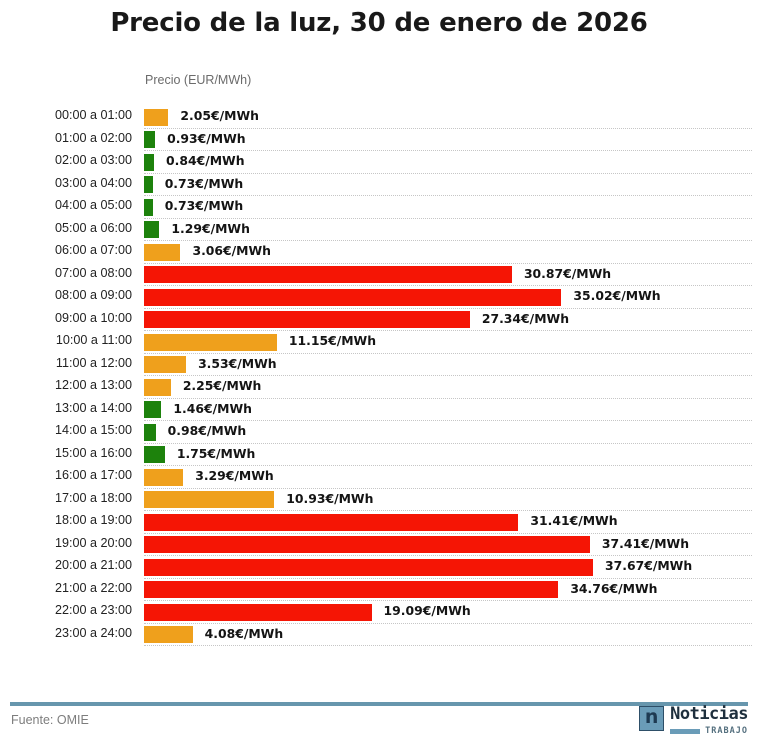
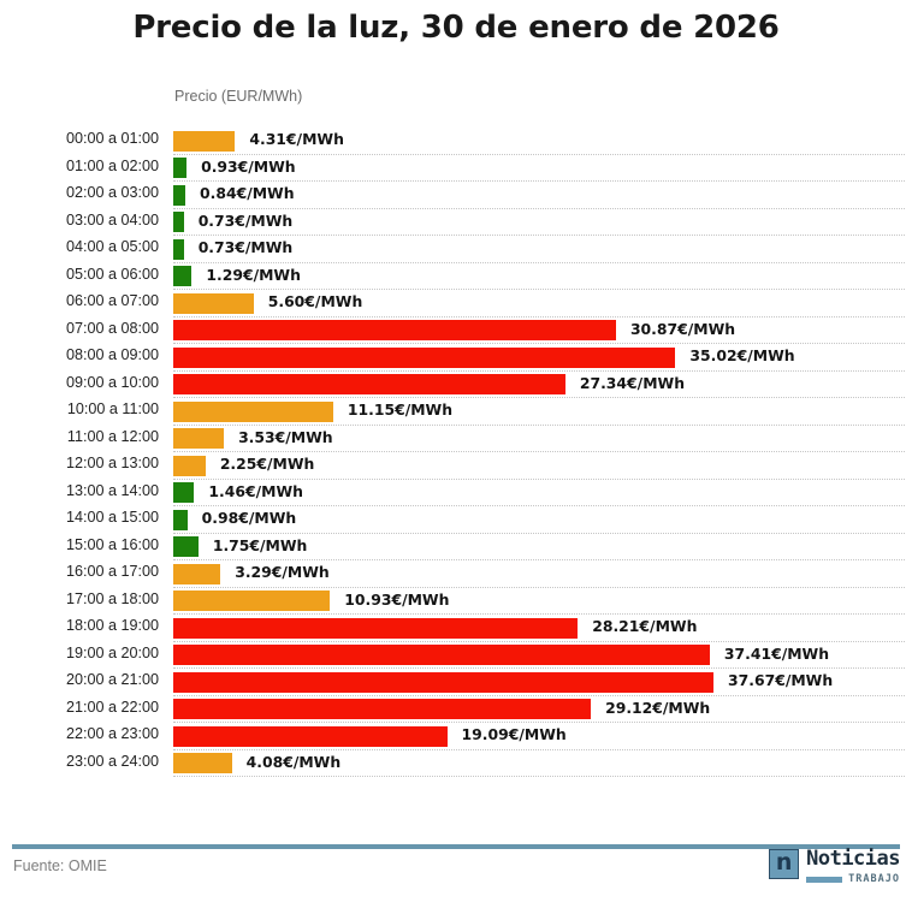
00:00 a 01:00: 2.05 -> 4.31
06:00 a 07:00: 3.06 -> 5.60
18:00 a 19:00: 31.41 -> 28.21
21:00 a 22:00: 34.76 -> 29.12
